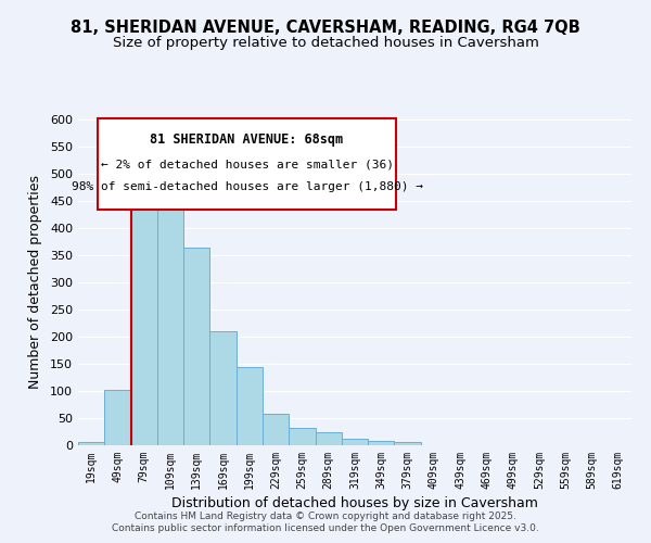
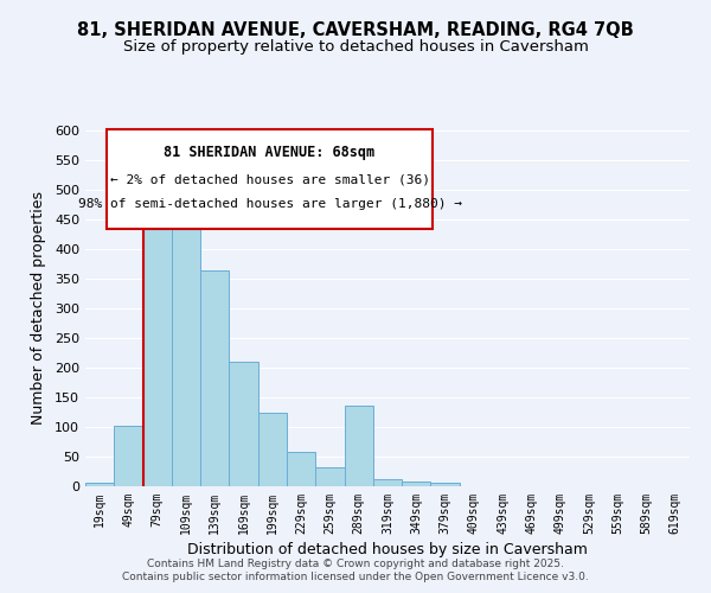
199sqm: 145 -> 124
289sqm: 24 -> 136
